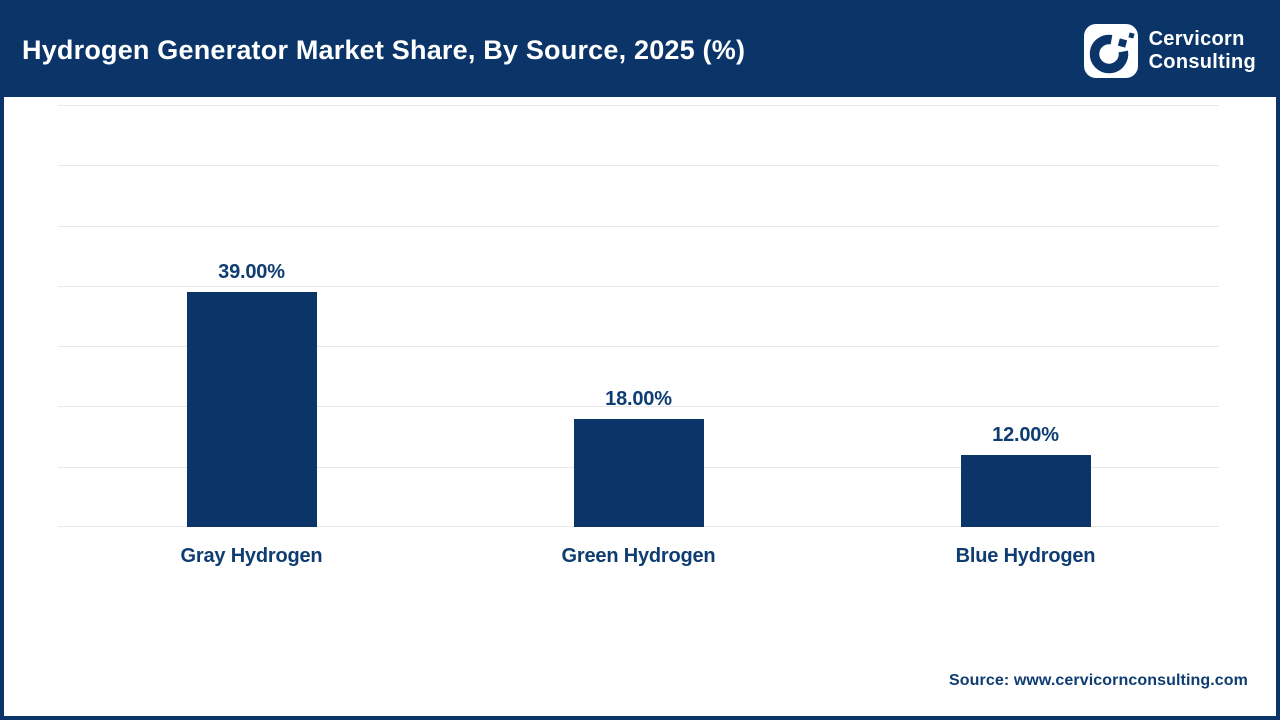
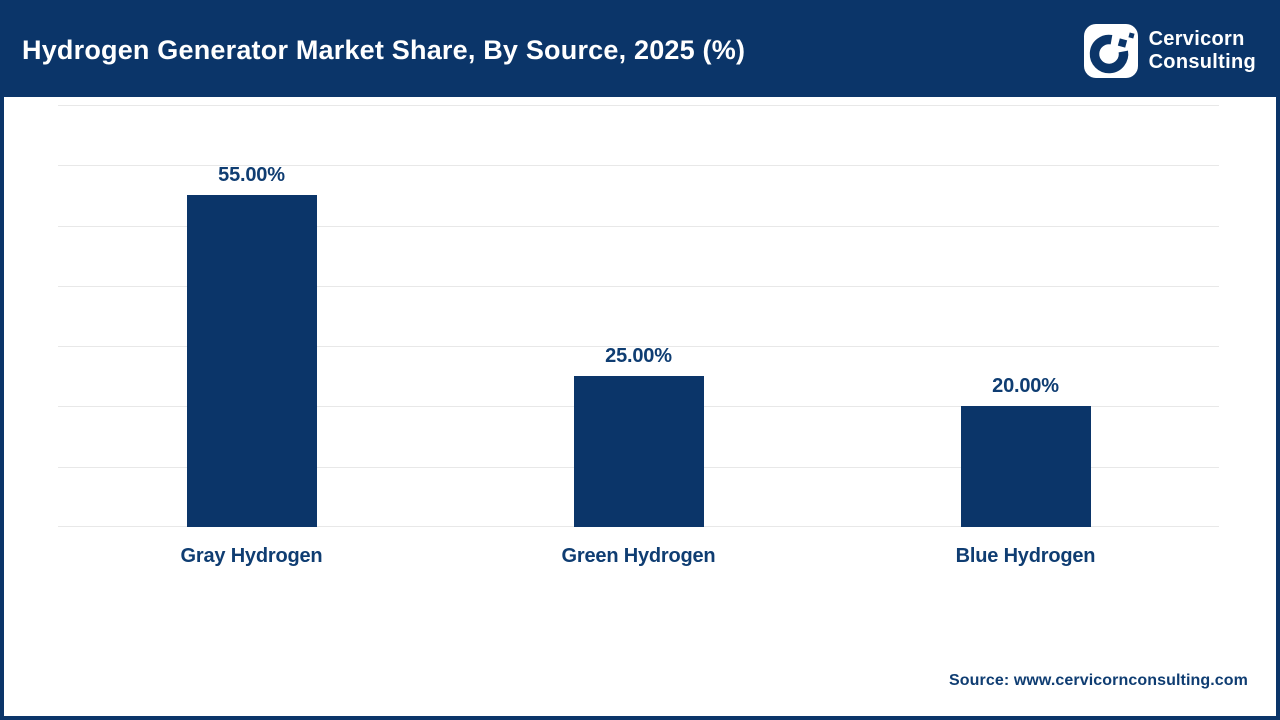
Gray Hydrogen: 39.00% -> 55.00%
Green Hydrogen: 18.00% -> 25.00%
Blue Hydrogen: 12.00% -> 20.00%
